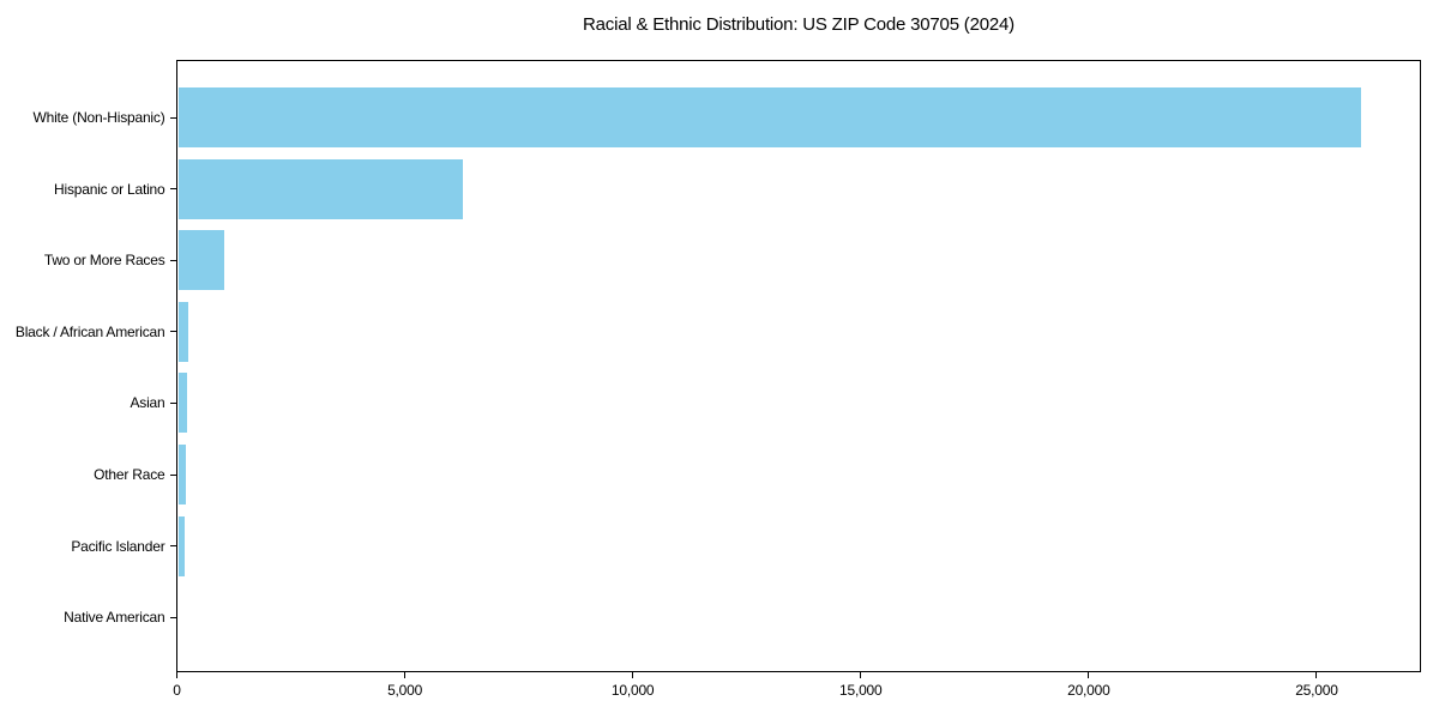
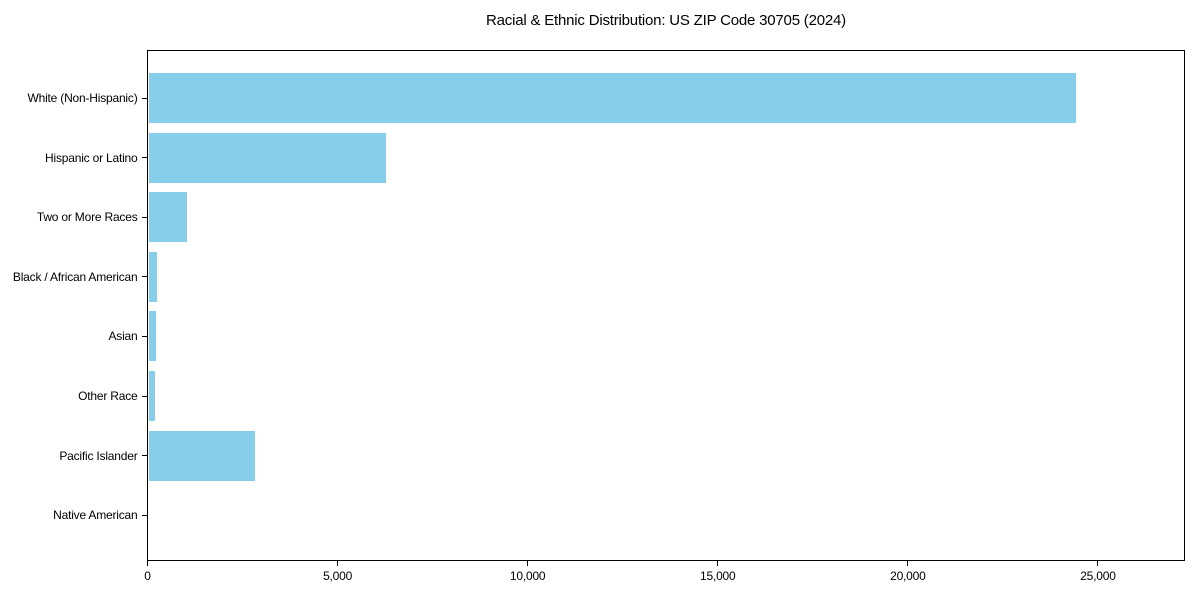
White (Non-Hispanic): 26000 -> 24400
Pacific Islander: 100 -> 2800
